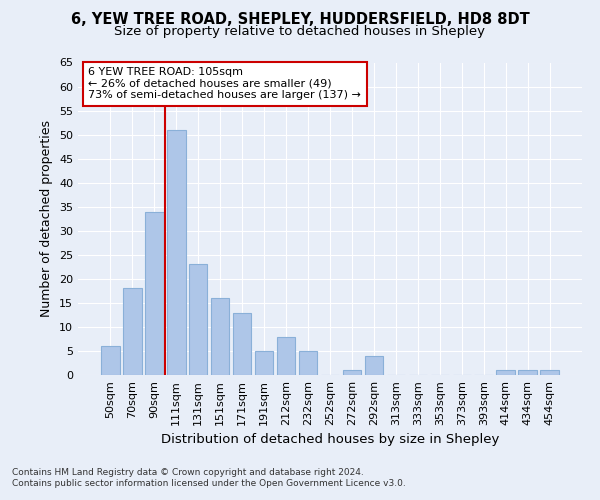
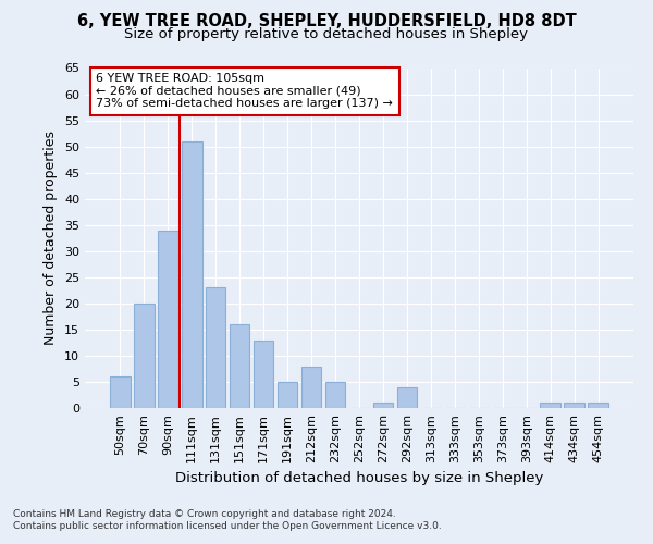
70sqm: 18 -> 20
